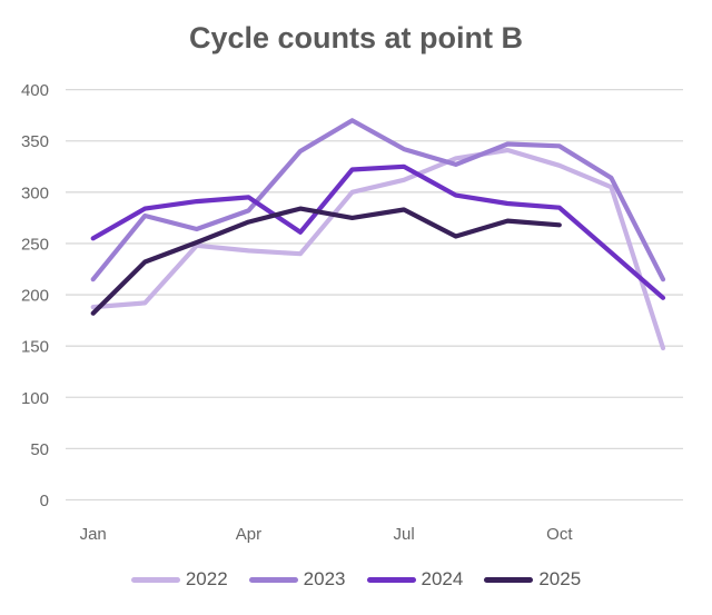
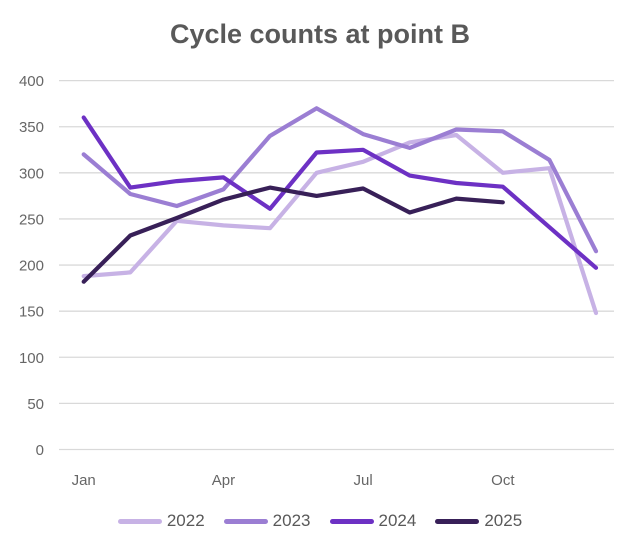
2023/Jan: 220 -> 320
2024/Jan: 260 -> 360
2022/Oct: 330 -> 300
